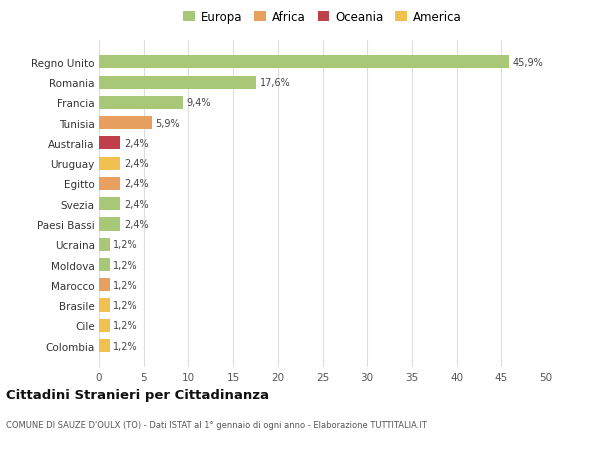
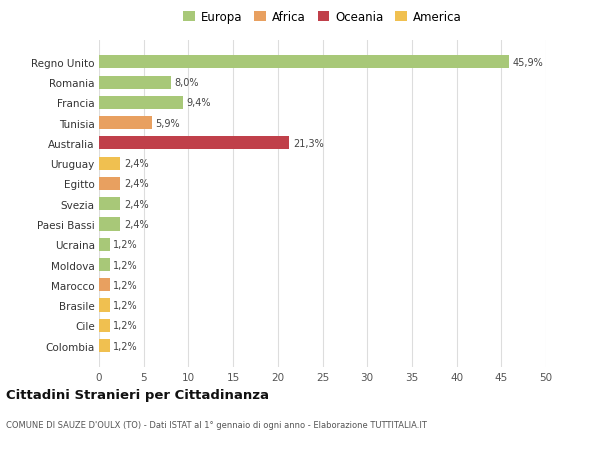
Romania: 17,6% -> 8,0%
Australia: 2,4% -> 21,3%
